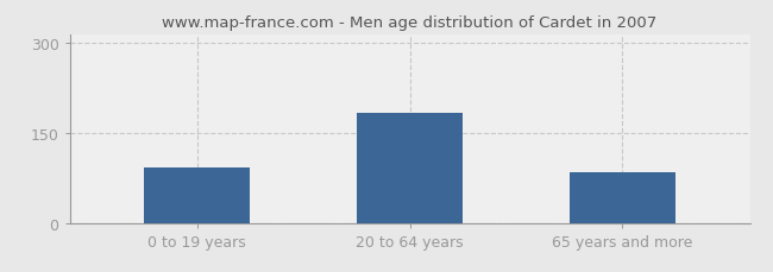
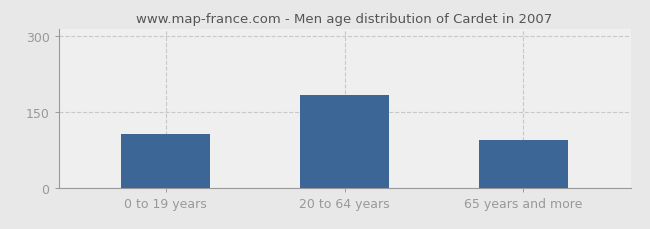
0 to 19 years: 92 -> 107
65 years and more: 84 -> 95
